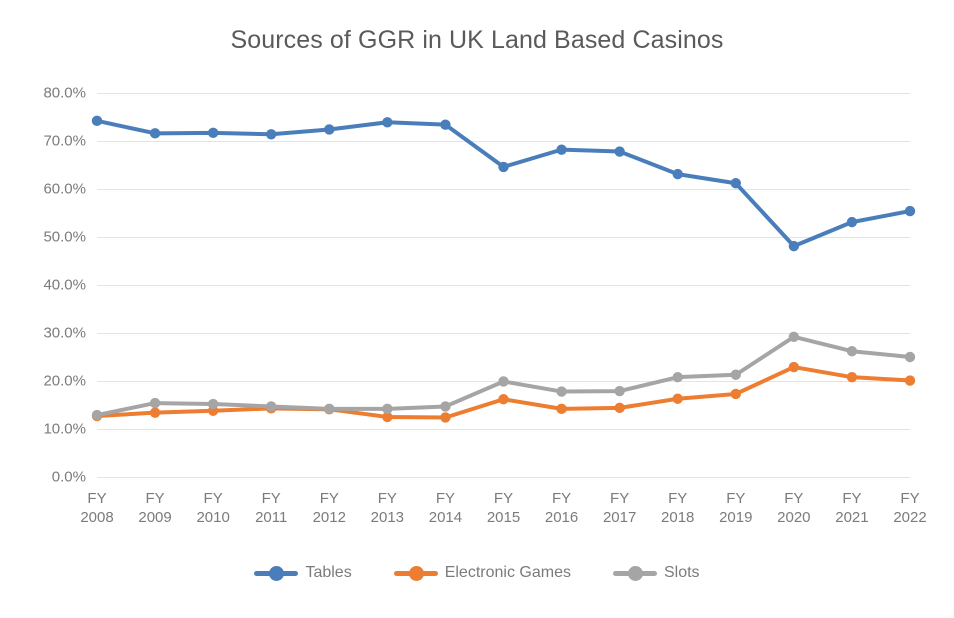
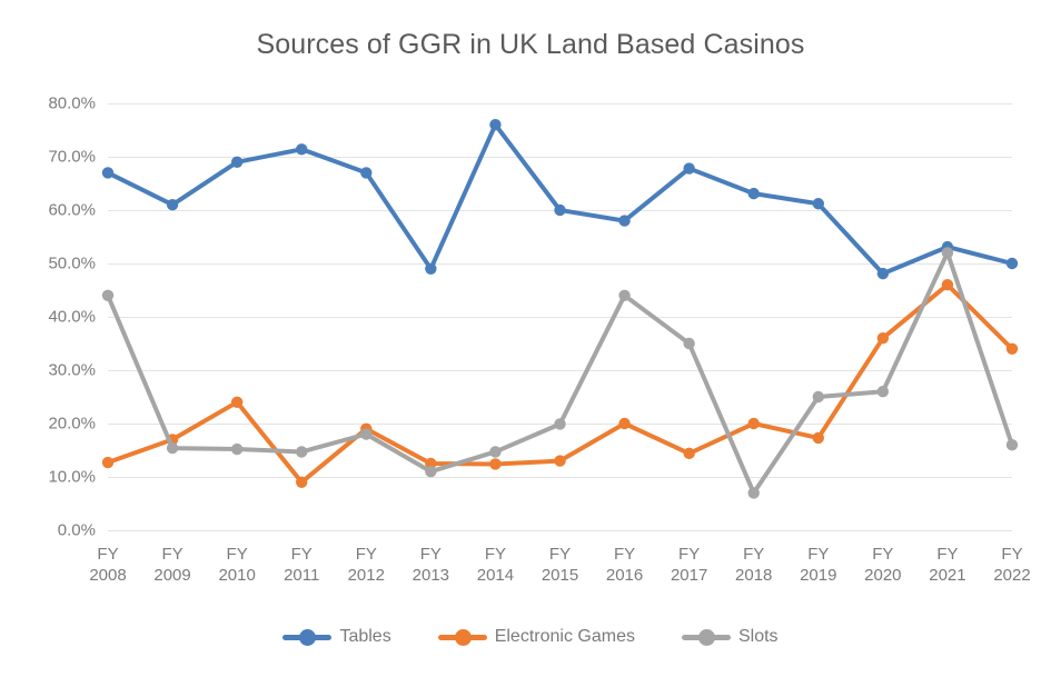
Tables/FY 2008: 74% -> 67%
Slots/FY 2008: 13% -> 44%
Tables/FY 2009: 72% -> 61%
Electronic Games/FY 2009: 13% -> 17%
Tables/FY 2010: 72% -> 69%
Electronic Games/FY 2010: 14% -> 24%
Electronic Games/FY 2011: 14% -> 9%
Tables/FY 2012: 72% -> 67%
Electronic Games/FY 2012: 14% -> 19%
Slots/FY 2012: 14% -> 18%
Tables/FY 2013: 74% -> 49%
Slots/FY 2013: 14% -> 11%
Tables/FY 2014: 73% -> 76%
Tables/FY 2015: 65% -> 60%
Electronic Games/FY 2015: 16% -> 13%
Tables/FY 2016: 68% -> 58%
Electronic Games/FY 2016: 14% -> 20%
Slots/FY 2016: 18% -> 44%
Slots/FY 2017: 18% -> 35%
Electronic Games/FY 2018: 16% -> 20%
Slots/FY 2018: 21% -> 7%
Slots/FY 2019: 21% -> 25%
Electronic Games/FY 2020: 23% -> 36%
Slots/FY 2020: 29% -> 26%
Electronic Games/FY 2021: 21% -> 46%
Slots/FY 2021: 26% -> 52%
Tables/FY 2022: 55% -> 50%
Electronic Games/FY 2022: 20% -> 34%
Slots/FY 2022: 25% -> 16%
